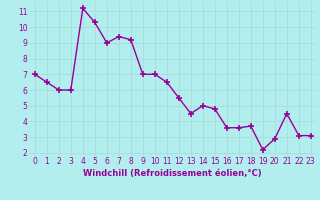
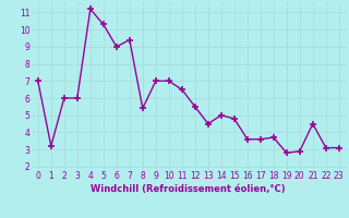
1: 6.5 -> 3.2
8: 9.2 -> 5.4
19: 2.2 -> 2.8
